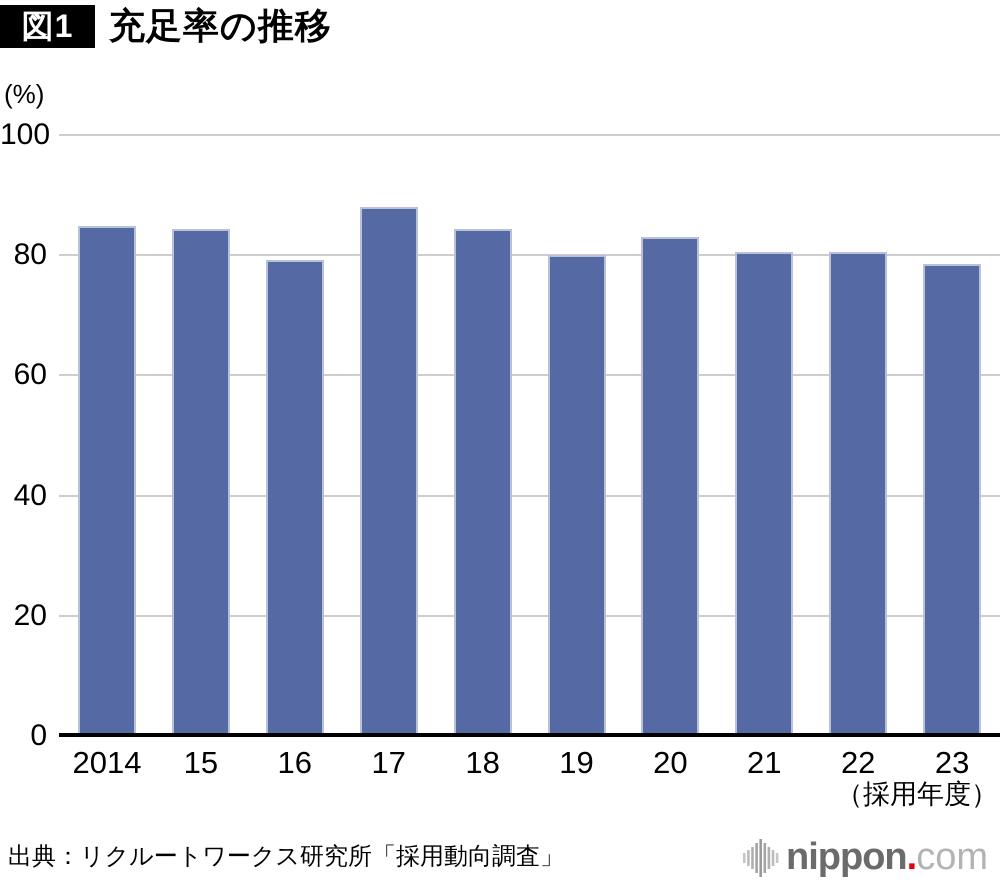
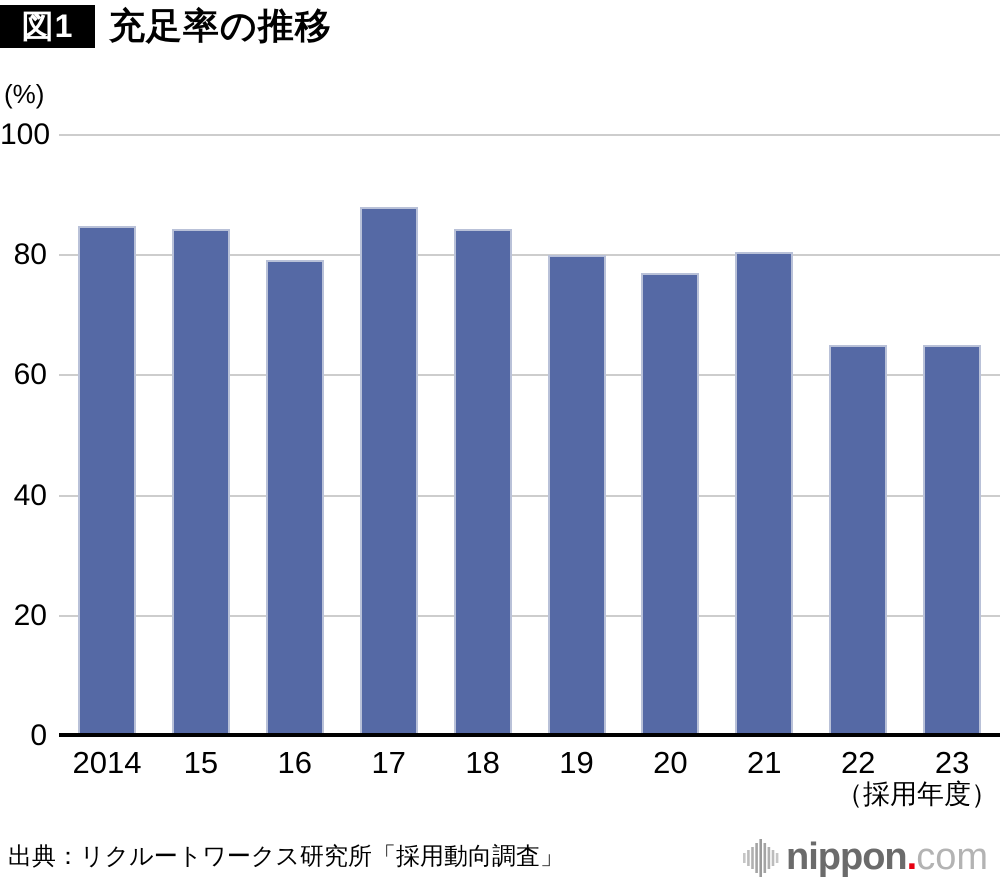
20: 83 -> 77
22: 80 -> 65
23: 78 -> 65
